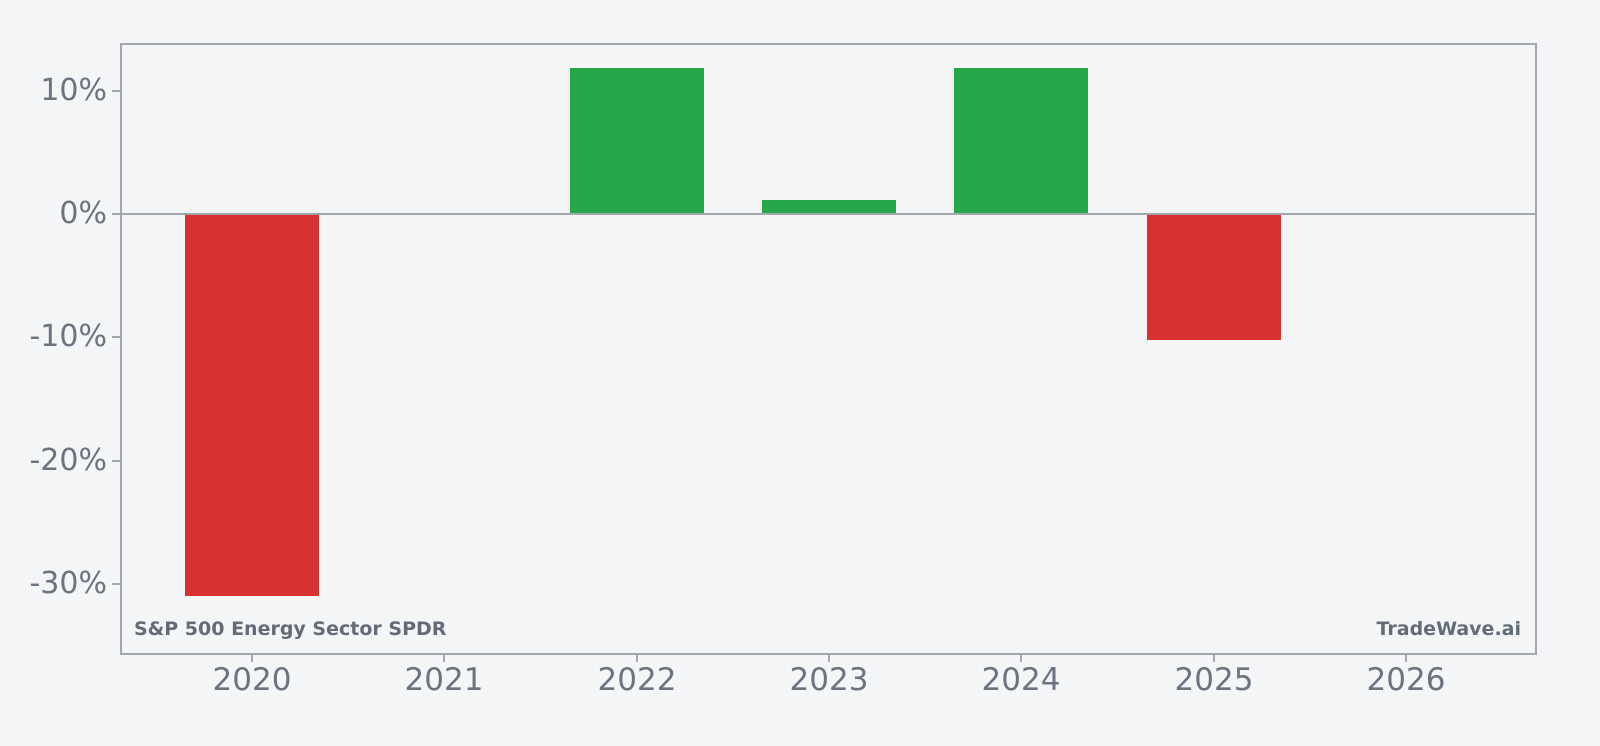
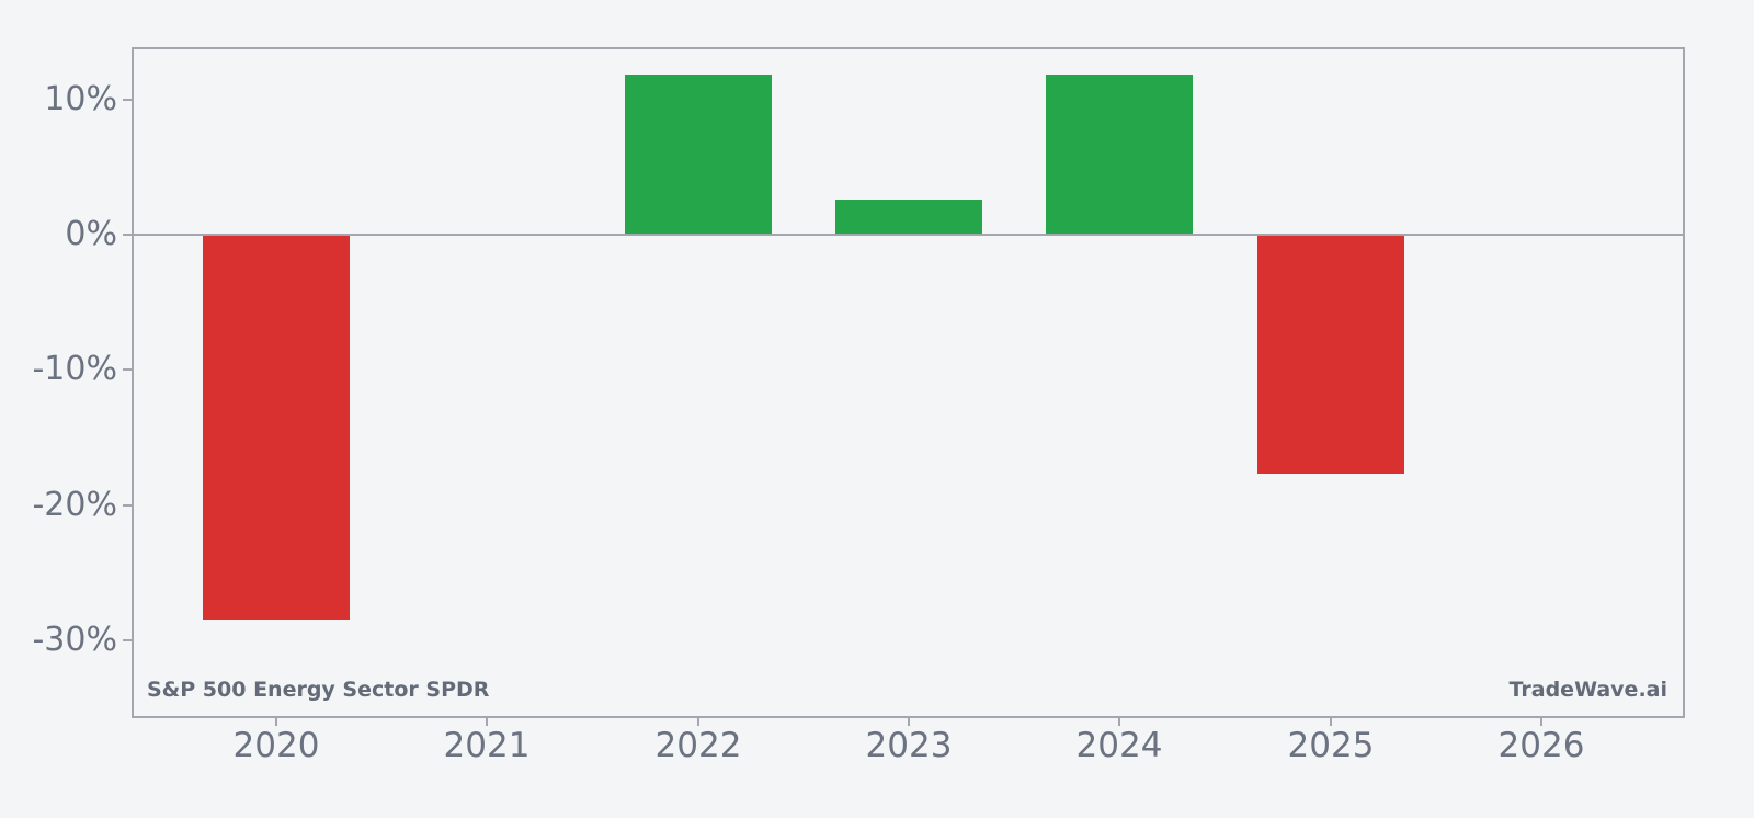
2020: -31.0% -> -28.5%
2023: 1.1% -> 2.6%
2025: -10.2% -> -17.7%
